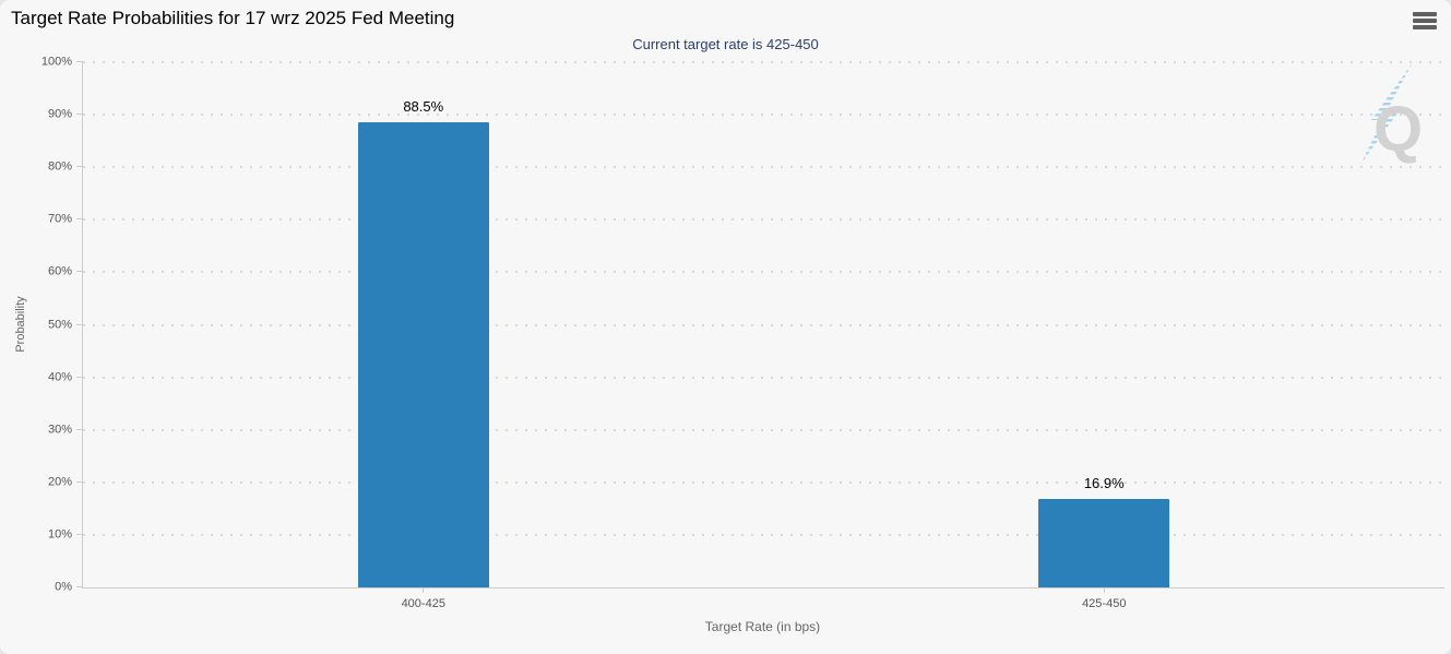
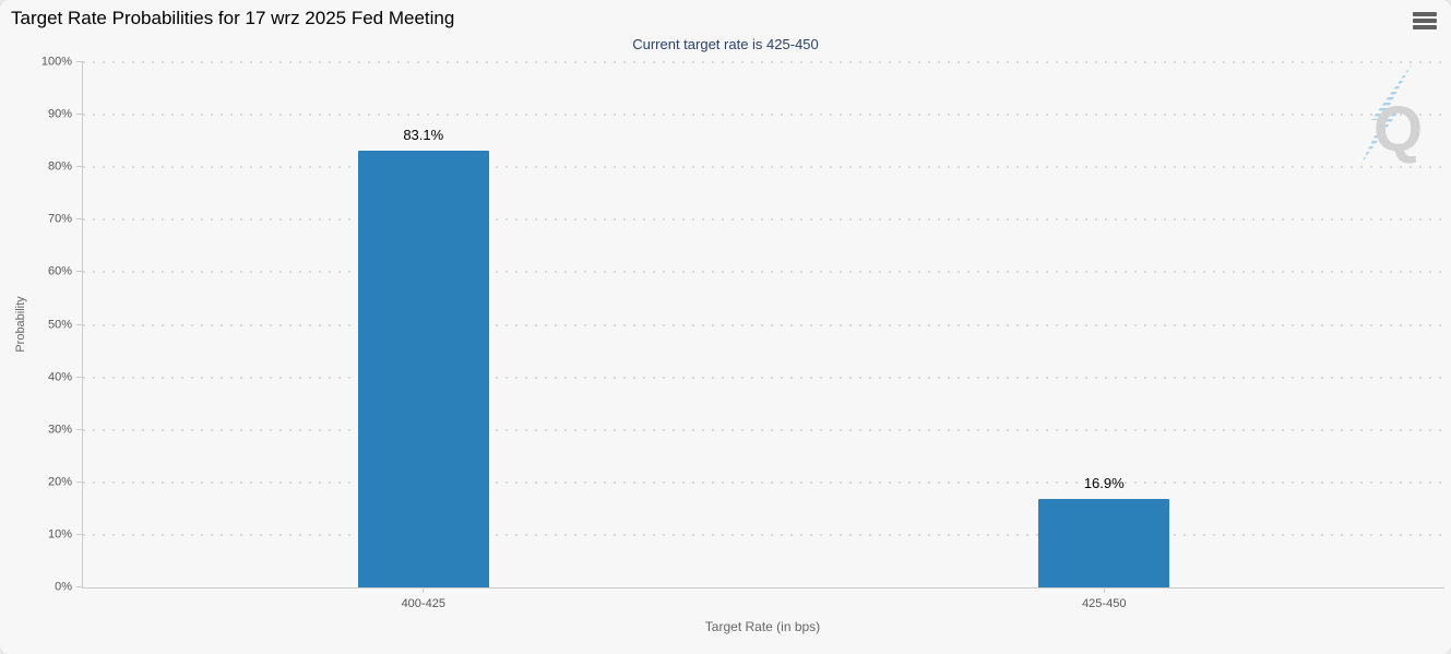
400-425: 88.5% -> 83.1%
